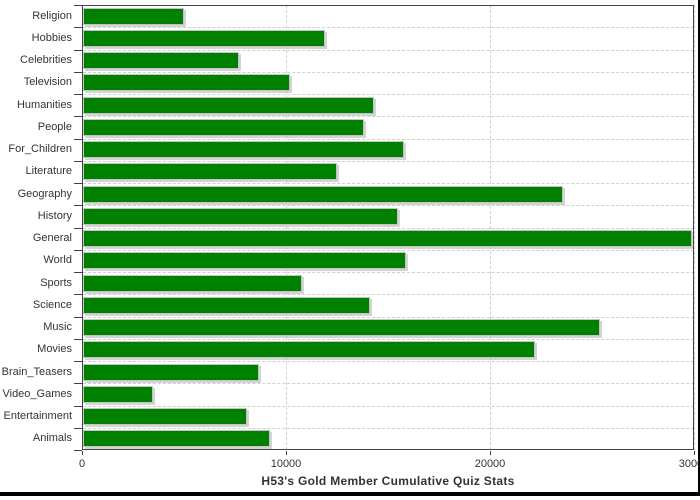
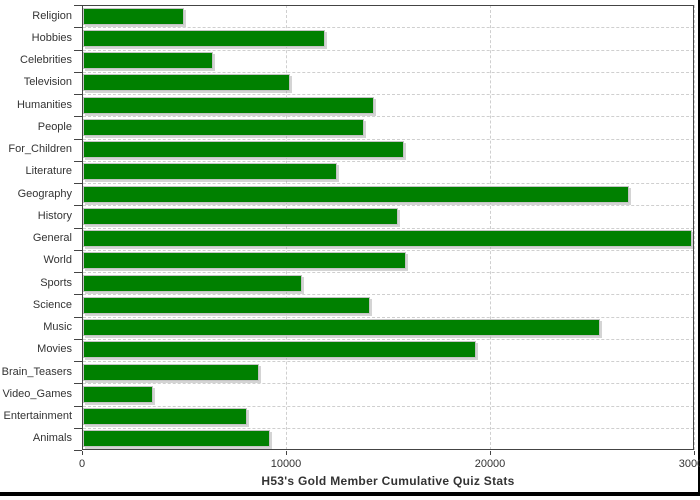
Celebrities: 7700 -> 6400
Geography: 23600 -> 26800
Movies: 22200 -> 19300
